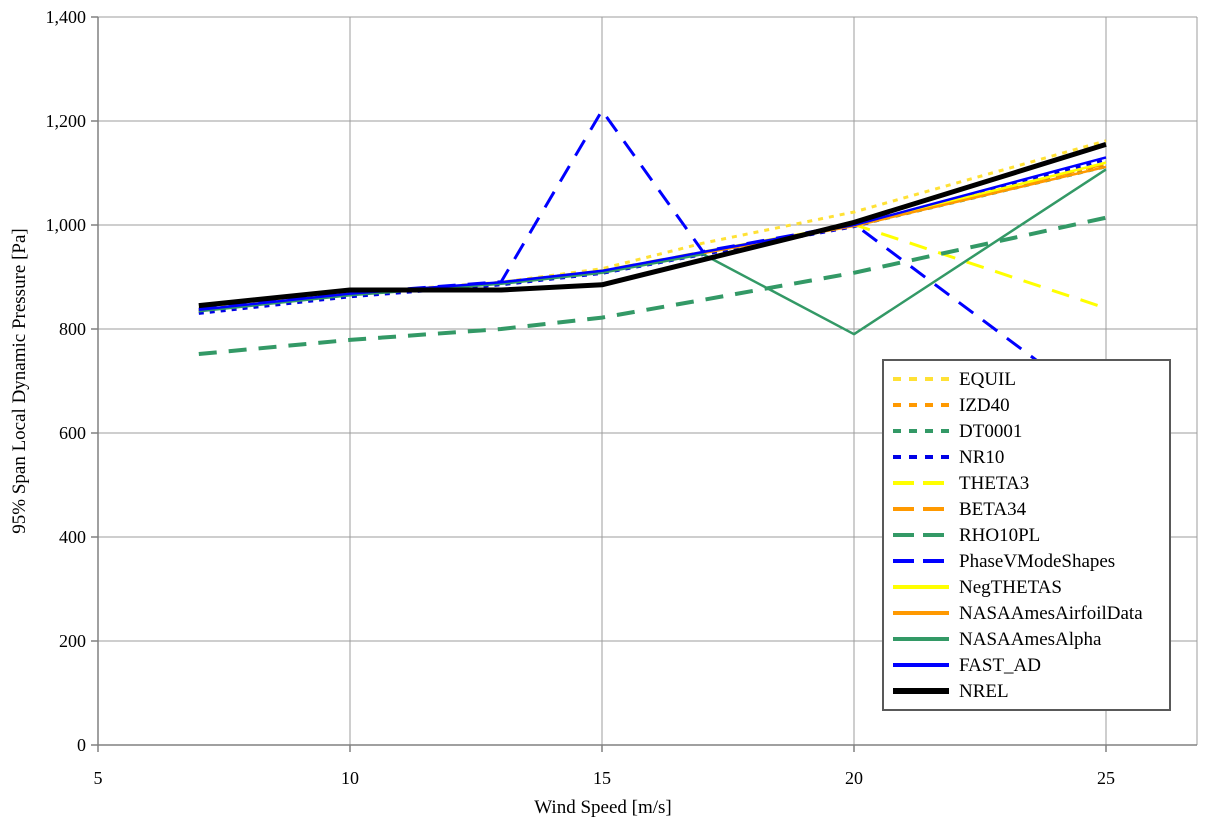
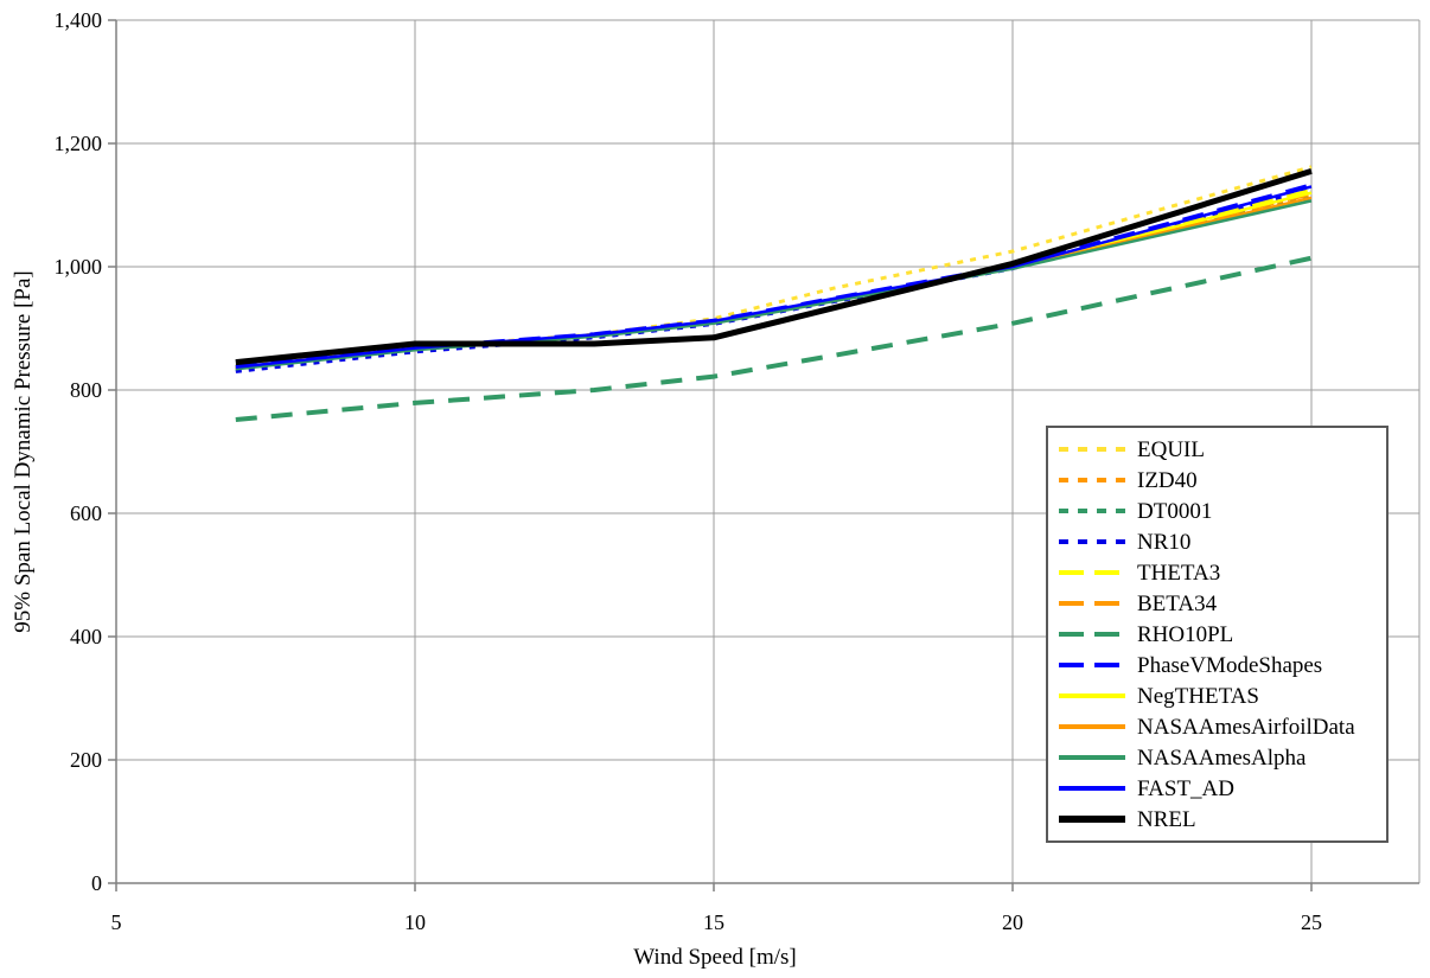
PhaseVModeShapes/15: 1220 -> 910
NASAAmesAlpha/20: 790 -> 1000
THETA3/25: 840 -> 1120
PhaseVModeShapes/25: 640 -> 1130
